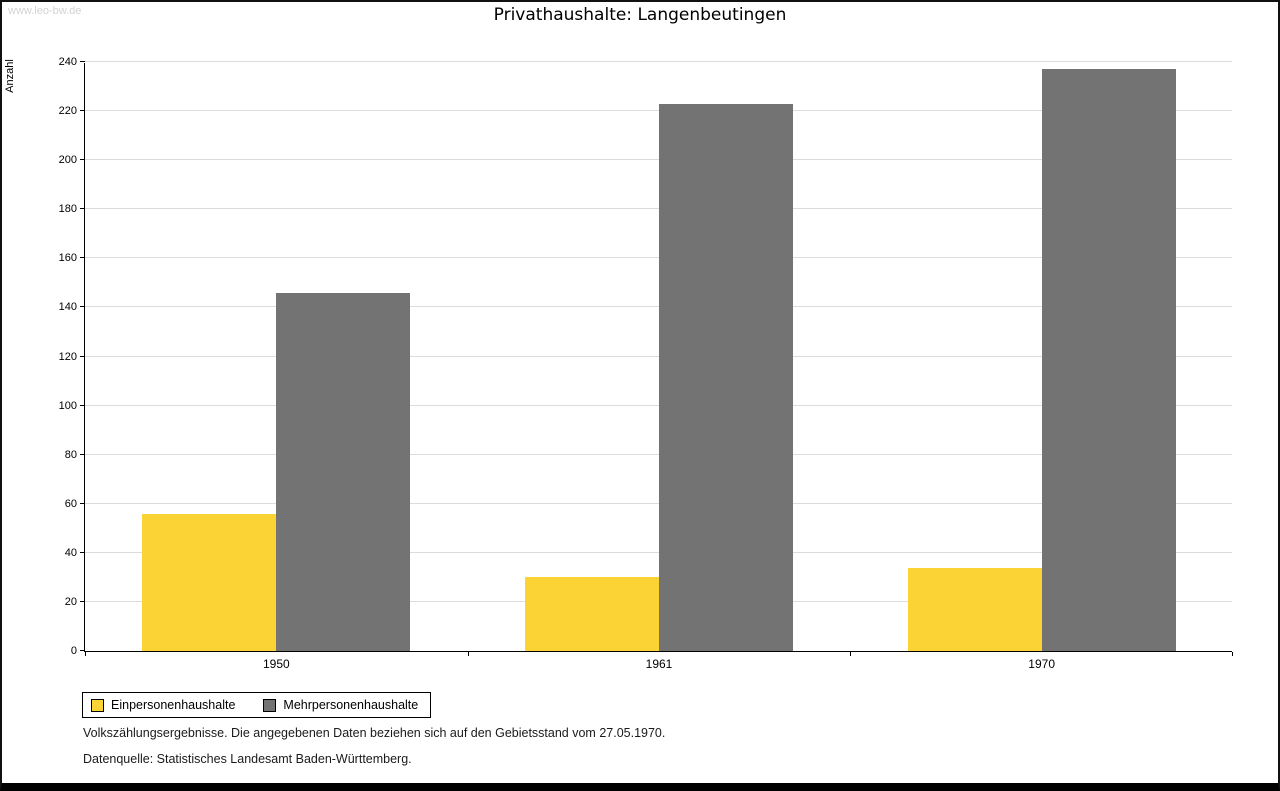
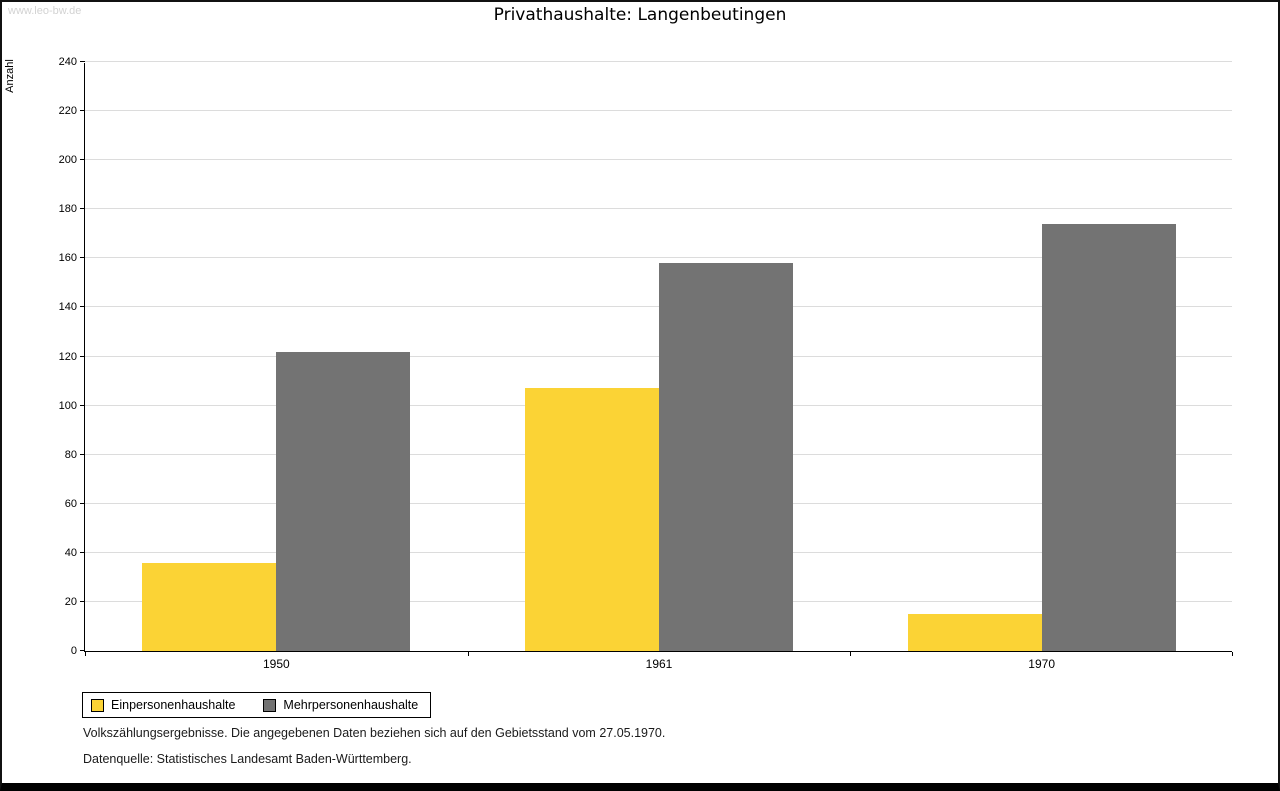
Einpersonenhaushalte/1950: 56 -> 36
Mehrpersonenhaushalte/1950: 146 -> 122
Einpersonenhaushalte/1961: 30 -> 107
Mehrpersonenhaushalte/1961: 223 -> 158
Einpersonenhaushalte/1970: 34 -> 15
Mehrpersonenhaushalte/1970: 237 -> 174
